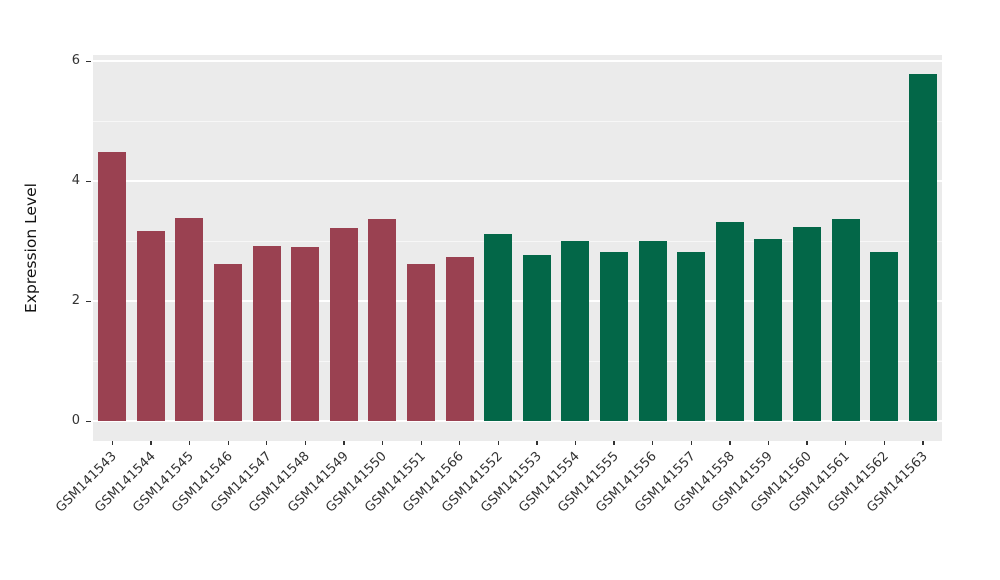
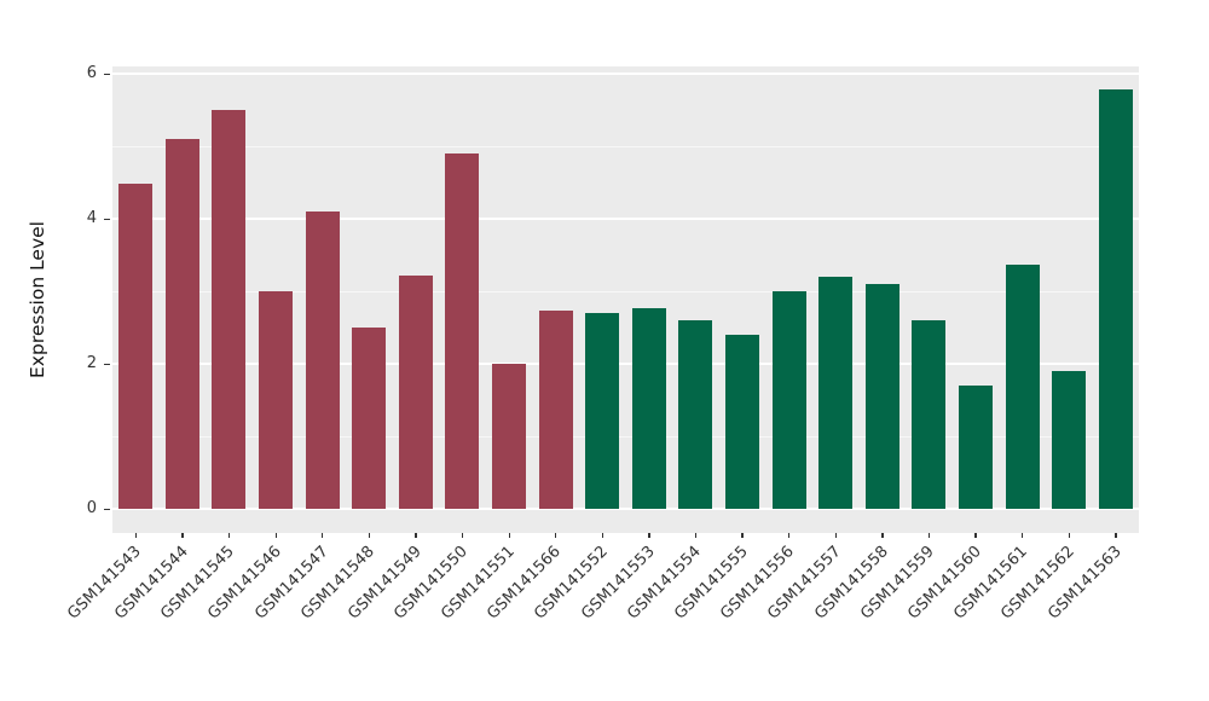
GSM141544: 3.2 -> 5.1
GSM141545: 3.4 -> 5.5
GSM141546: 2.6 -> 3.0
GSM141547: 2.9 -> 4.1
GSM141548: 2.9 -> 2.5
GSM141550: 3.4 -> 4.9
GSM141551: 2.6 -> 2.0
GSM141552: 3.1 -> 2.7
GSM141554: 3.0 -> 2.6
GSM141555: 2.8 -> 2.4
GSM141557: 2.8 -> 3.2
GSM141558: 3.3 -> 3.1
GSM141559: 3.0 -> 2.6
GSM141560: 3.2 -> 1.7
GSM141562: 2.8 -> 1.9
